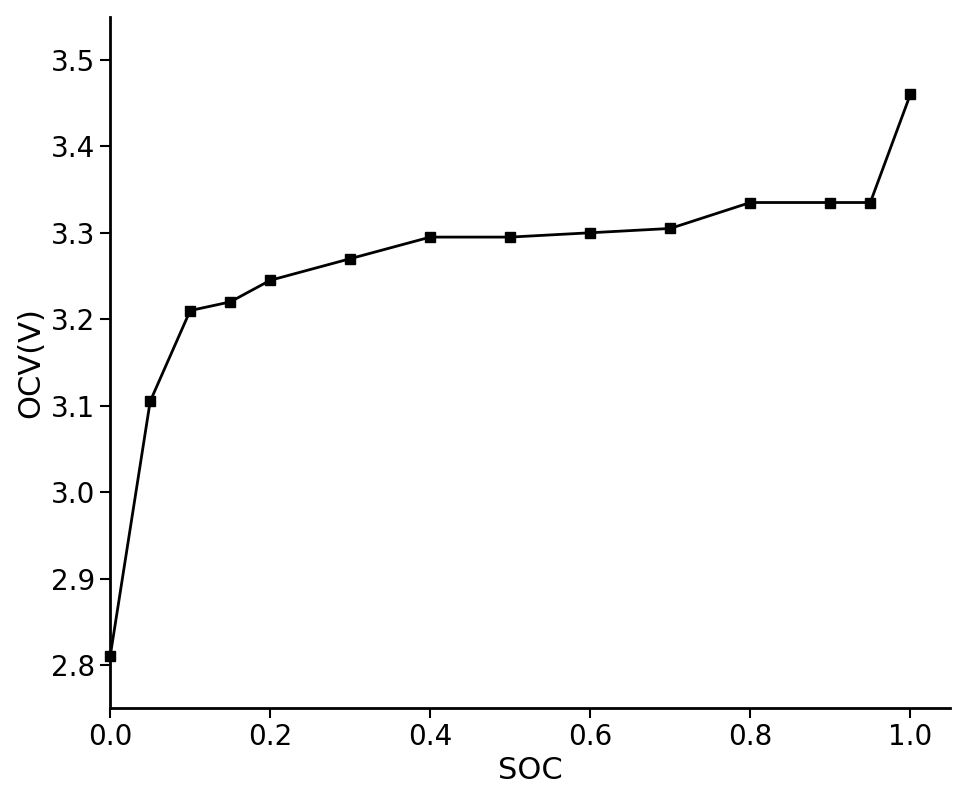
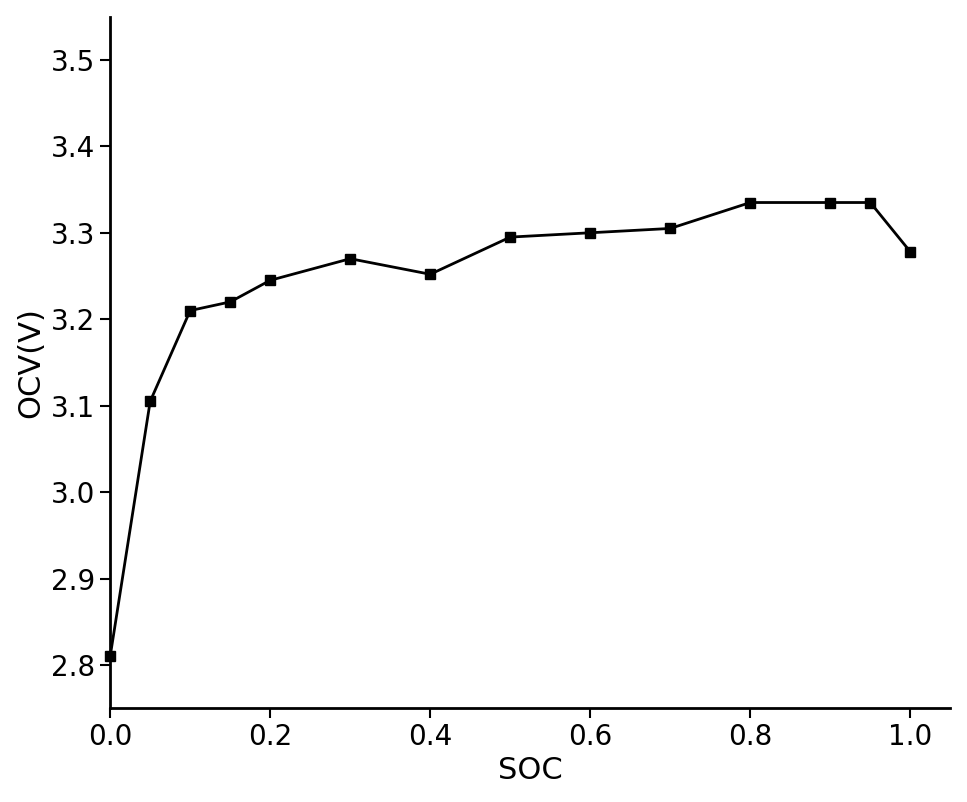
0.4: 3.295 -> 3.252
1.0: 3.460 -> 3.278
